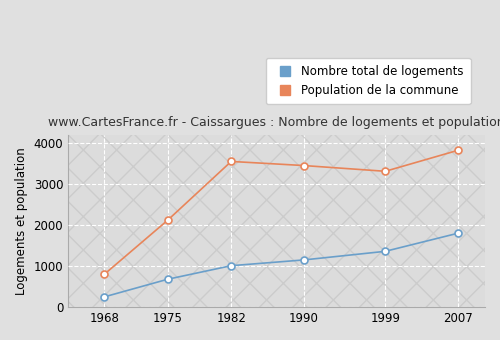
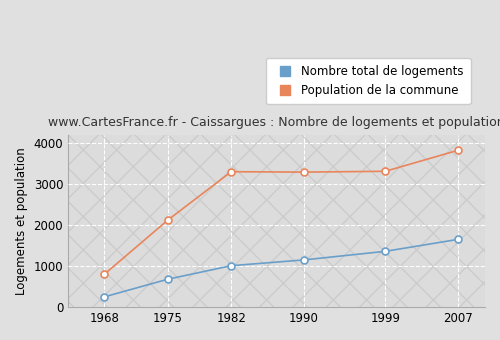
Population de la commune/1982: 3550 -> 3300
Population de la commune/1990: 3450 -> 3290
Nombre total de logements/2007: 1800 -> 1650
